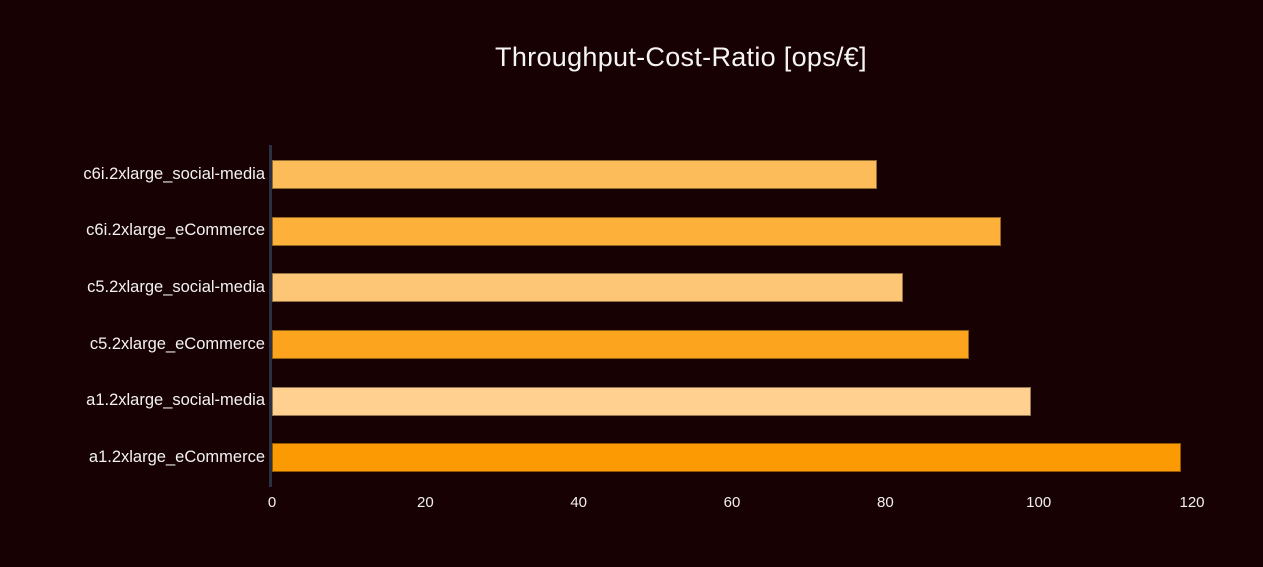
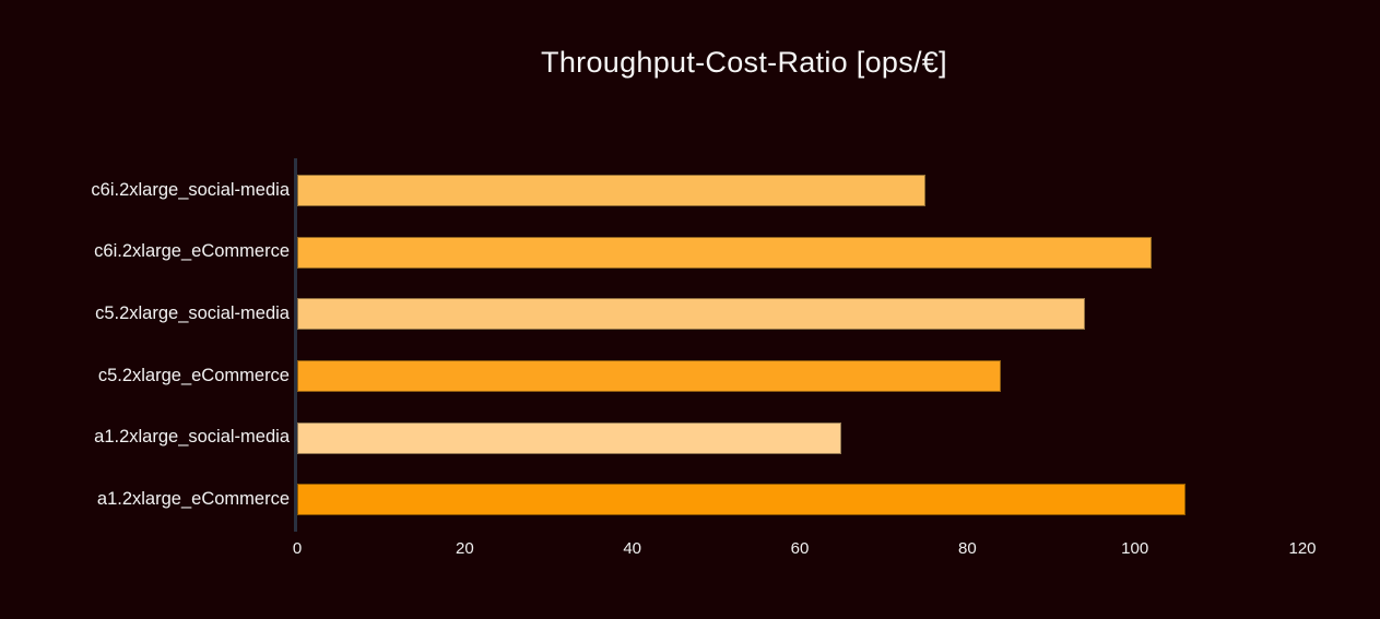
c6i.2xlarge_social-media: 79 -> 75
c6i.2xlarge_eCommerce: 95 -> 102
c5.2xlarge_social-media: 82 -> 94
c5.2xlarge_eCommerce: 91 -> 84
a1.2xlarge_social-media: 99 -> 65
a1.2xlarge_eCommerce: 119 -> 106
